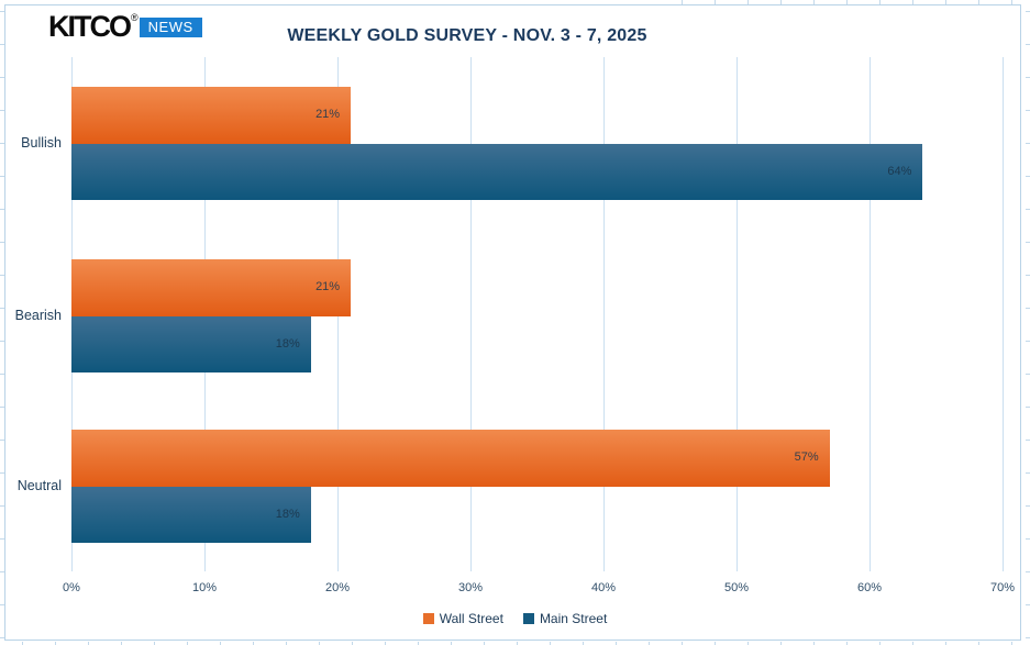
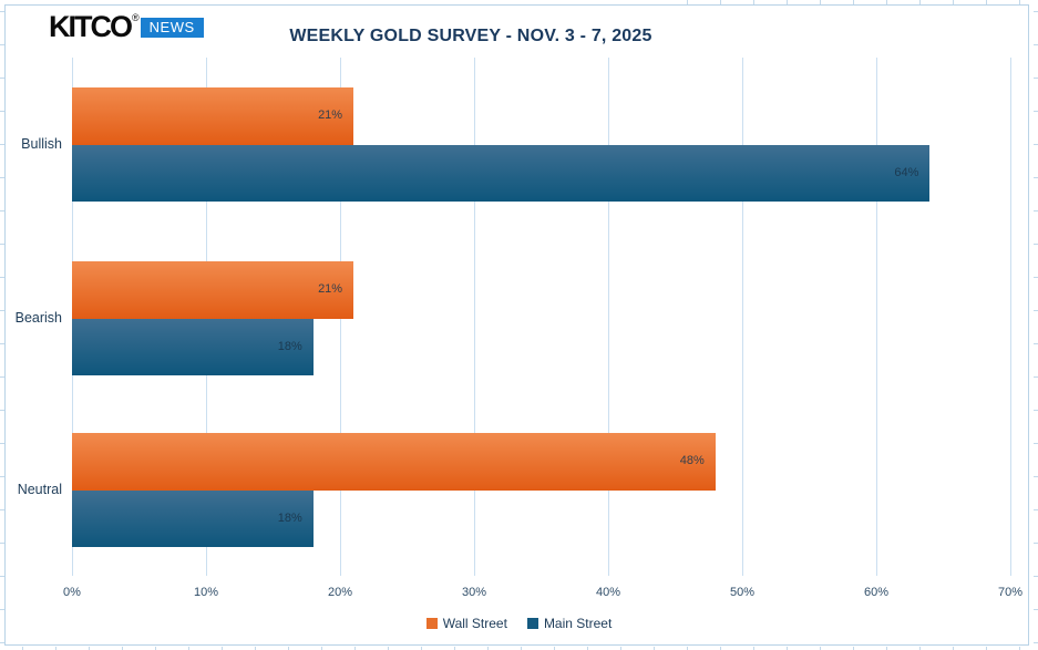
Wall Street/Neutral: 57% -> 48%
